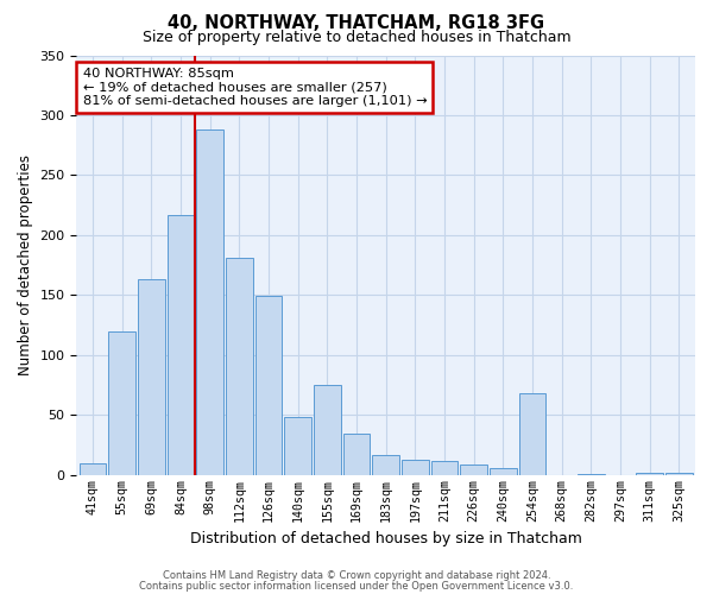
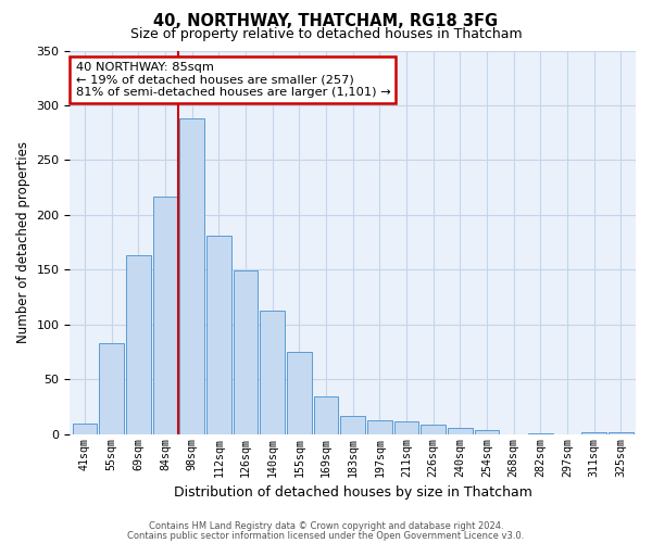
55sqm: 120 -> 83
140sqm: 48 -> 113
254sqm: 68 -> 4
